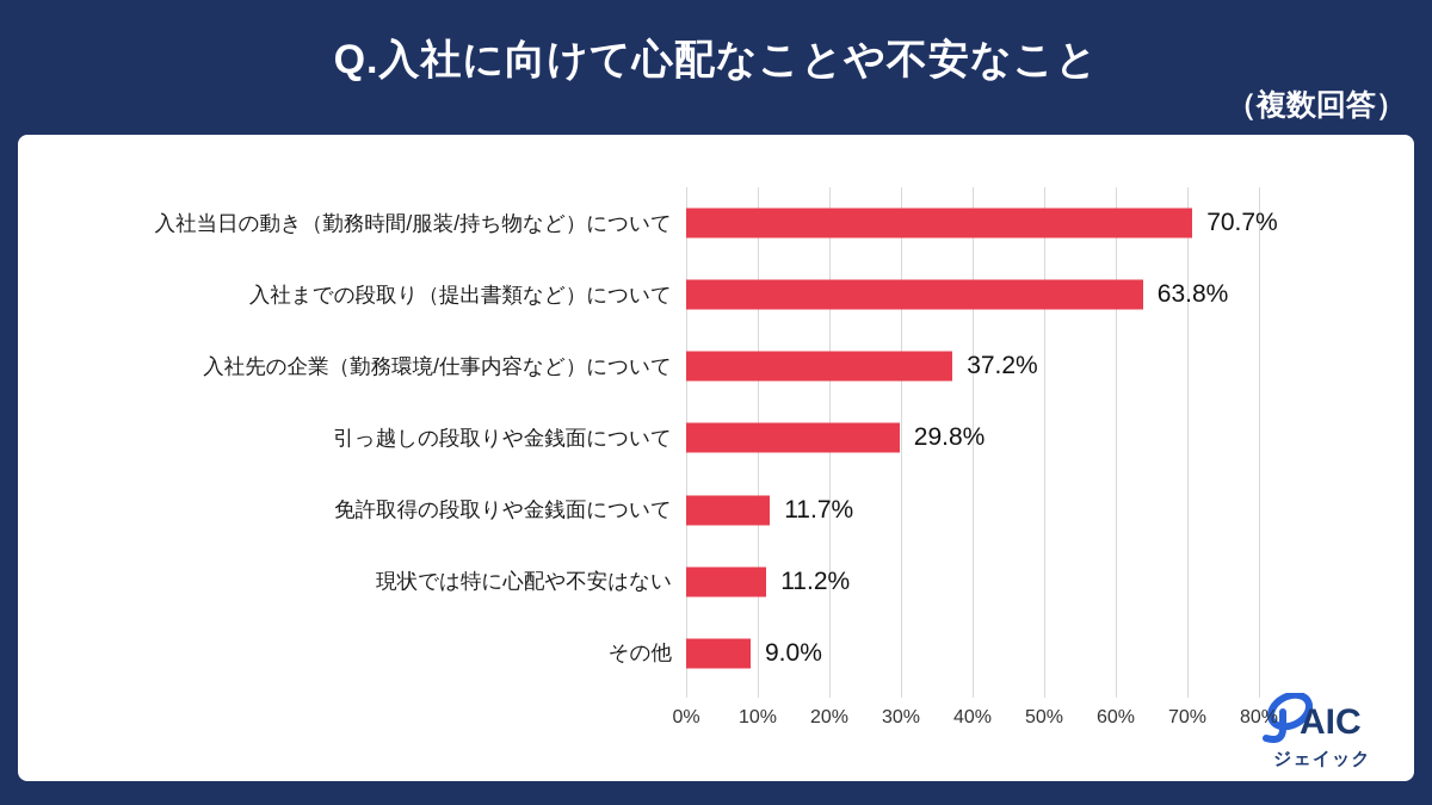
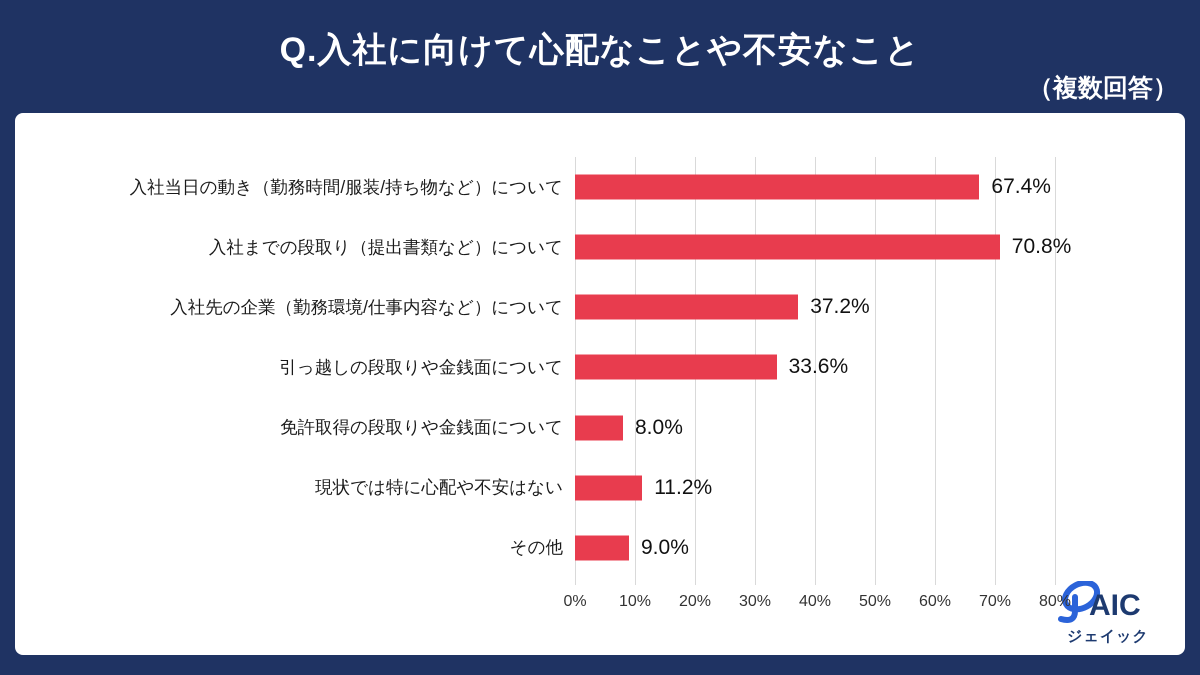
入社当日の動き（勤務時間/服装/持ち物など）について: 70.7% -> 67.4%
入社までの段取り（提出書類など）について: 63.8% -> 70.8%
引っ越しの段取りや金銭面について: 29.8% -> 33.6%
免許取得の段取りや金銭面について: 11.7% -> 8.0%
